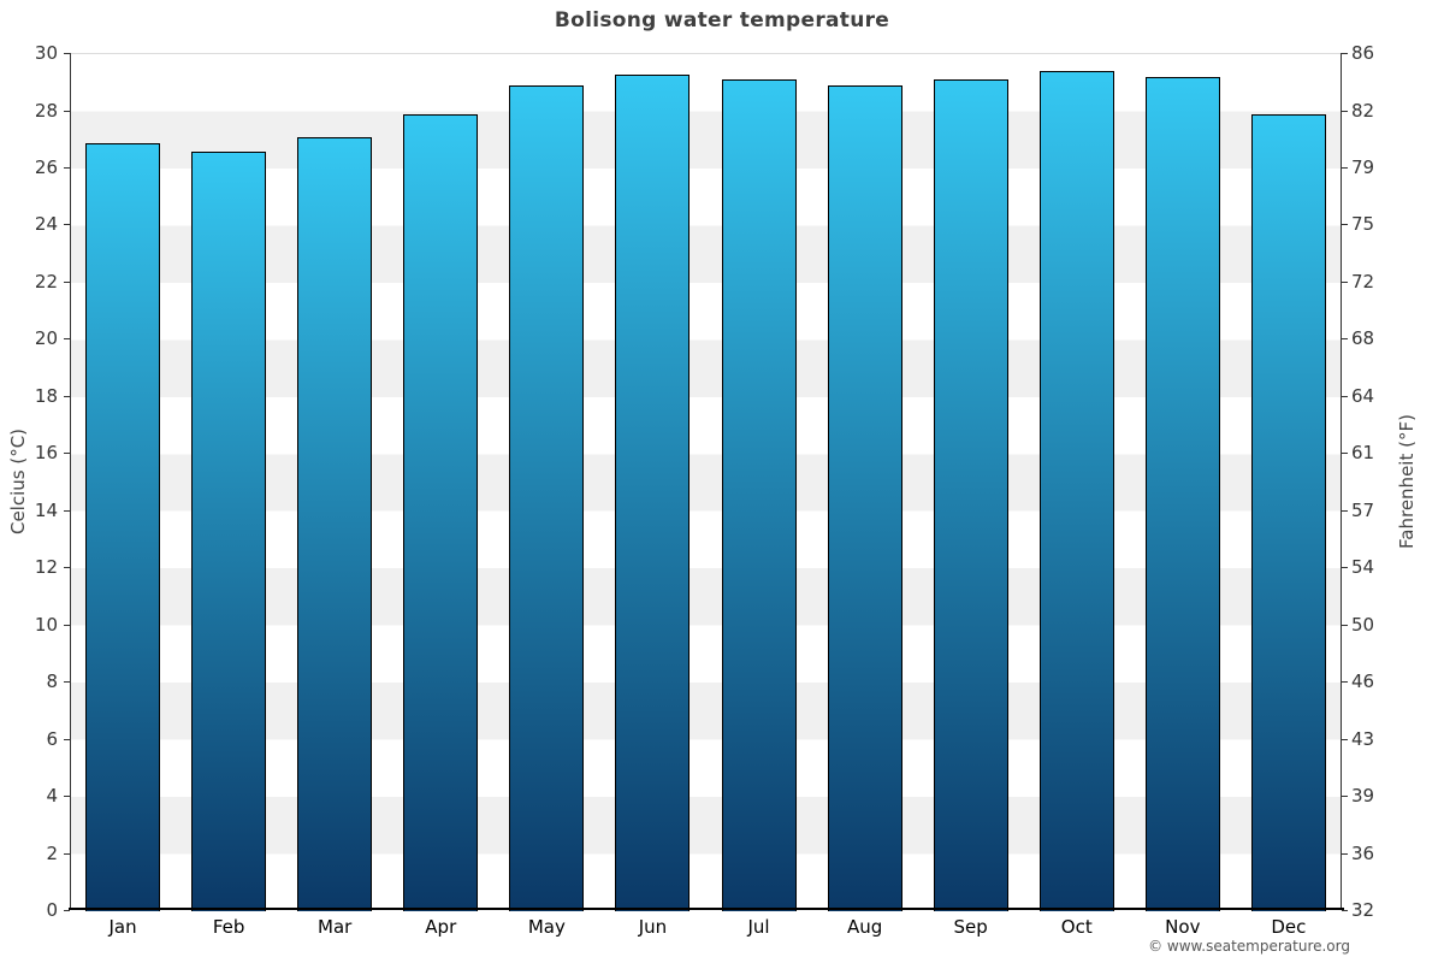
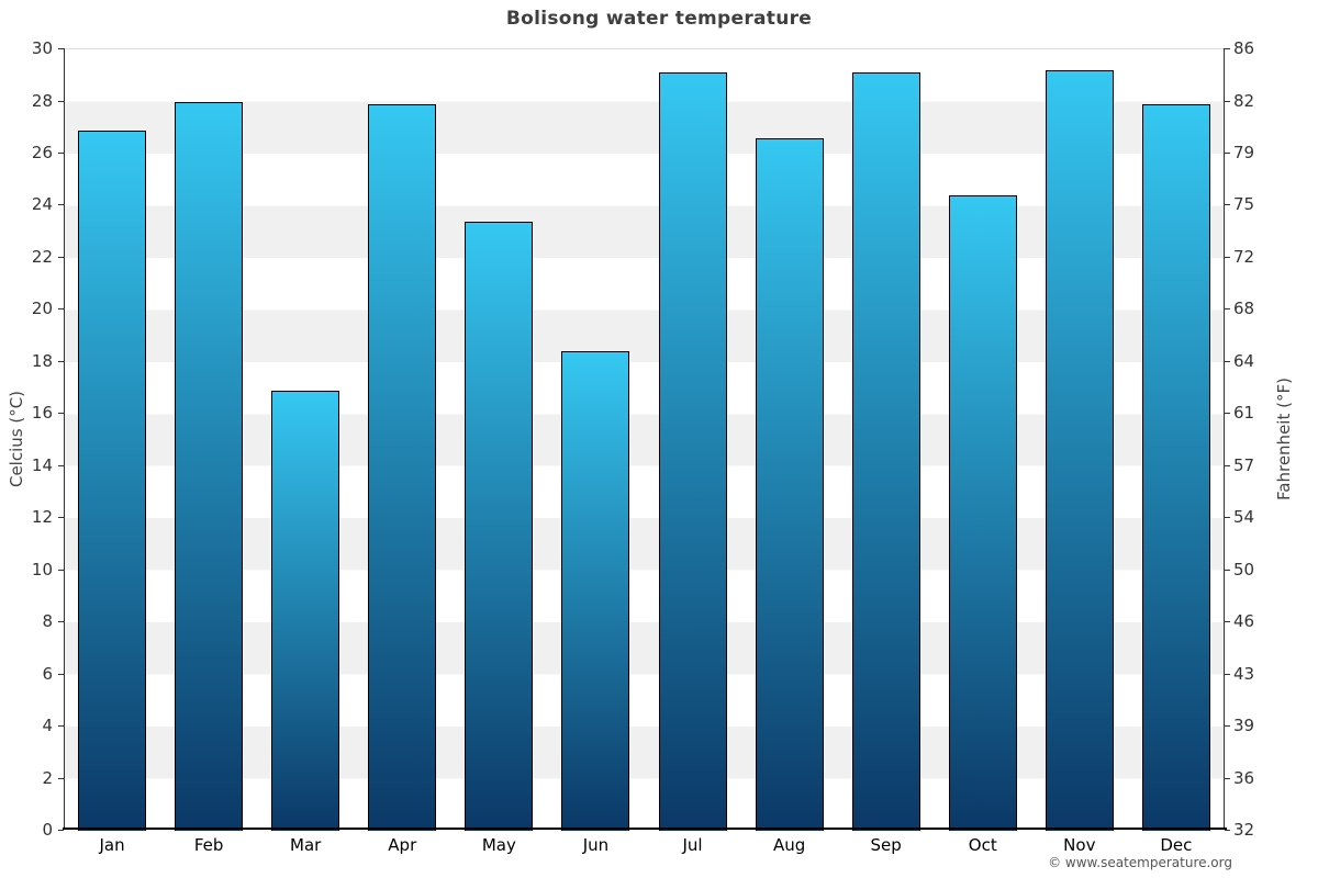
Feb: 26.6 -> 28.0
Mar: 27.1 -> 16.9
May: 28.9 -> 23.4
Jun: 29.3 -> 18.4
Aug: 28.9 -> 26.6
Oct: 29.4 -> 24.4
